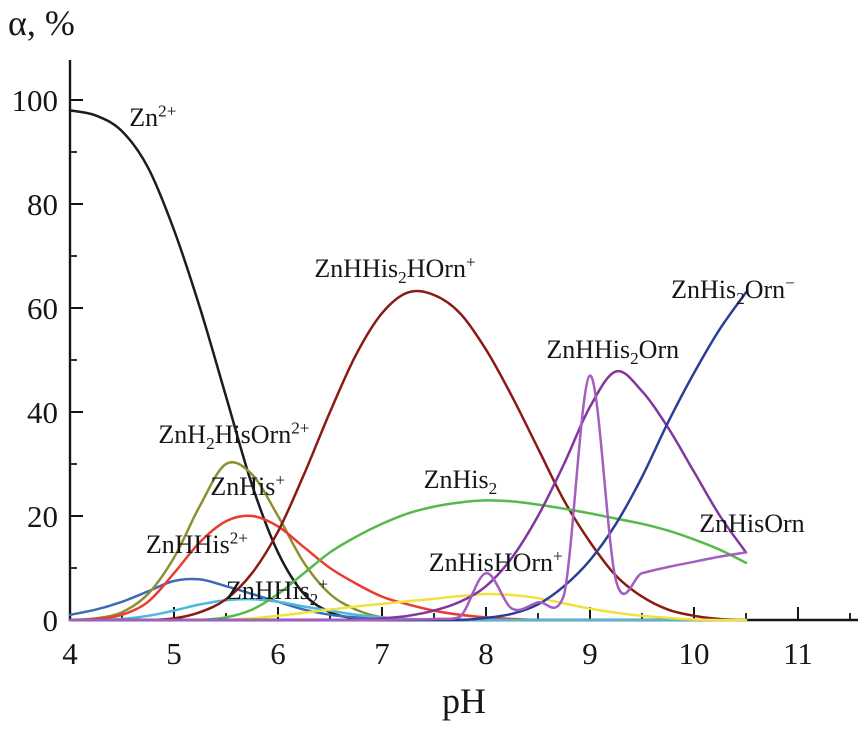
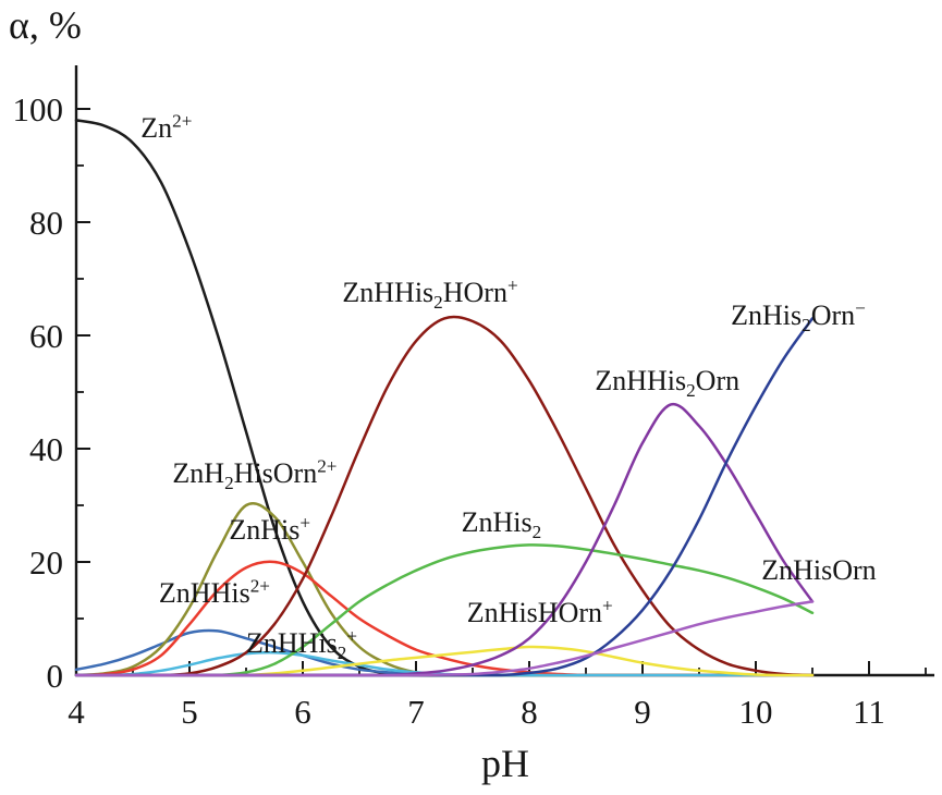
ZnHisOrn/8: 9 -> 1
ZnHisOrn/9: 47 -> 6
